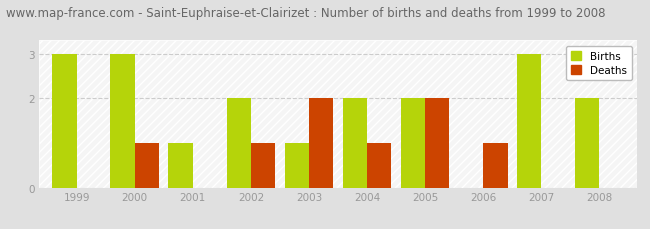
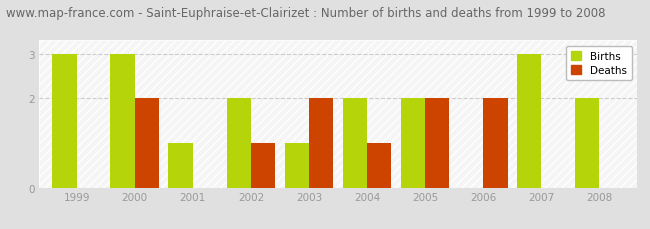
Deaths/2000: 1 -> 2
Deaths/2006: 1 -> 2
